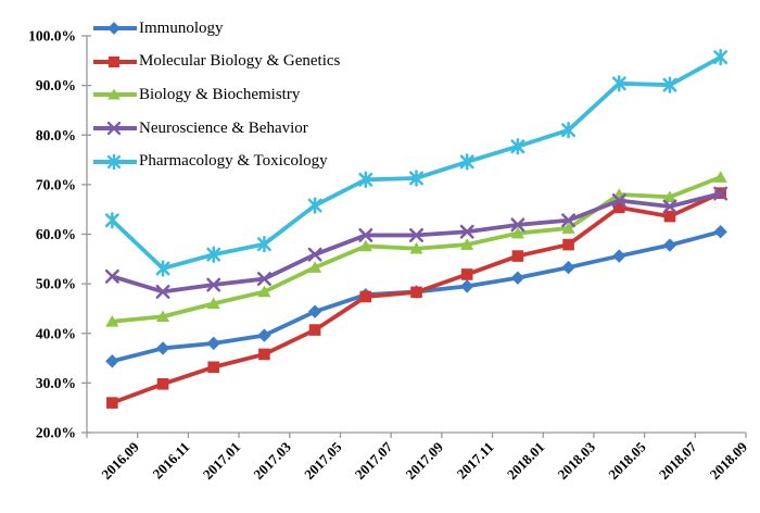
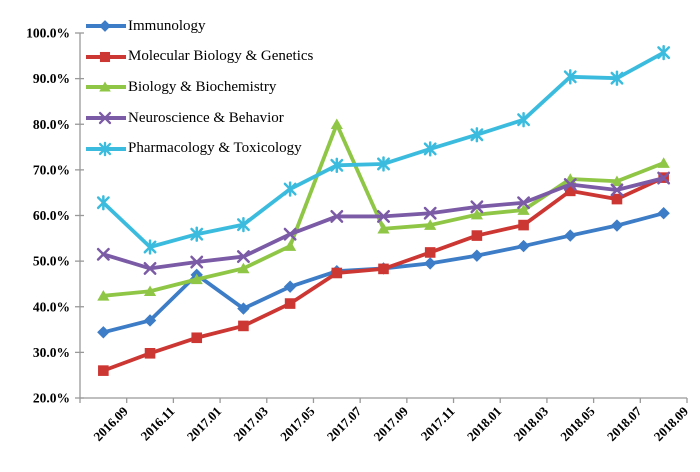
Immunology/2017.01: 38% -> 47%
Biology & Biochemistry/2017.07: 58% -> 80%
